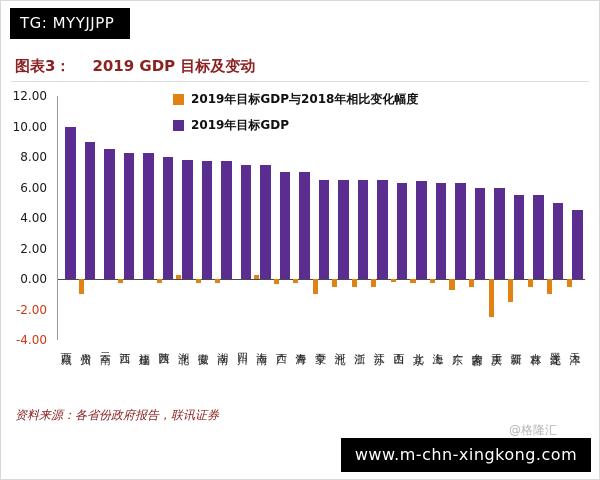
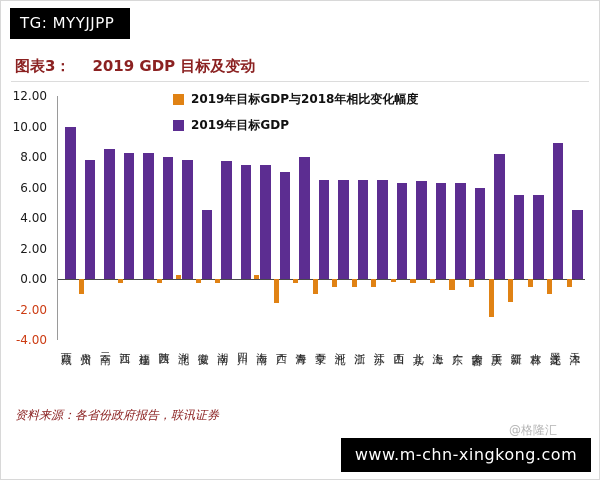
2019年目标GDP/贵州: 9.0 -> 7.8
2019年目标GDP/安徽: 7.8 -> 4.5
2019年目标GDP与2018年相比变化幅度/广西: -0.3 -> -1.6
2019年目标GDP/青海: 7.0 -> 8.0
2019年目标GDP/重庆: 6.0 -> 8.2
2019年目标GDP/黑龙江: 5.0 -> 8.9
